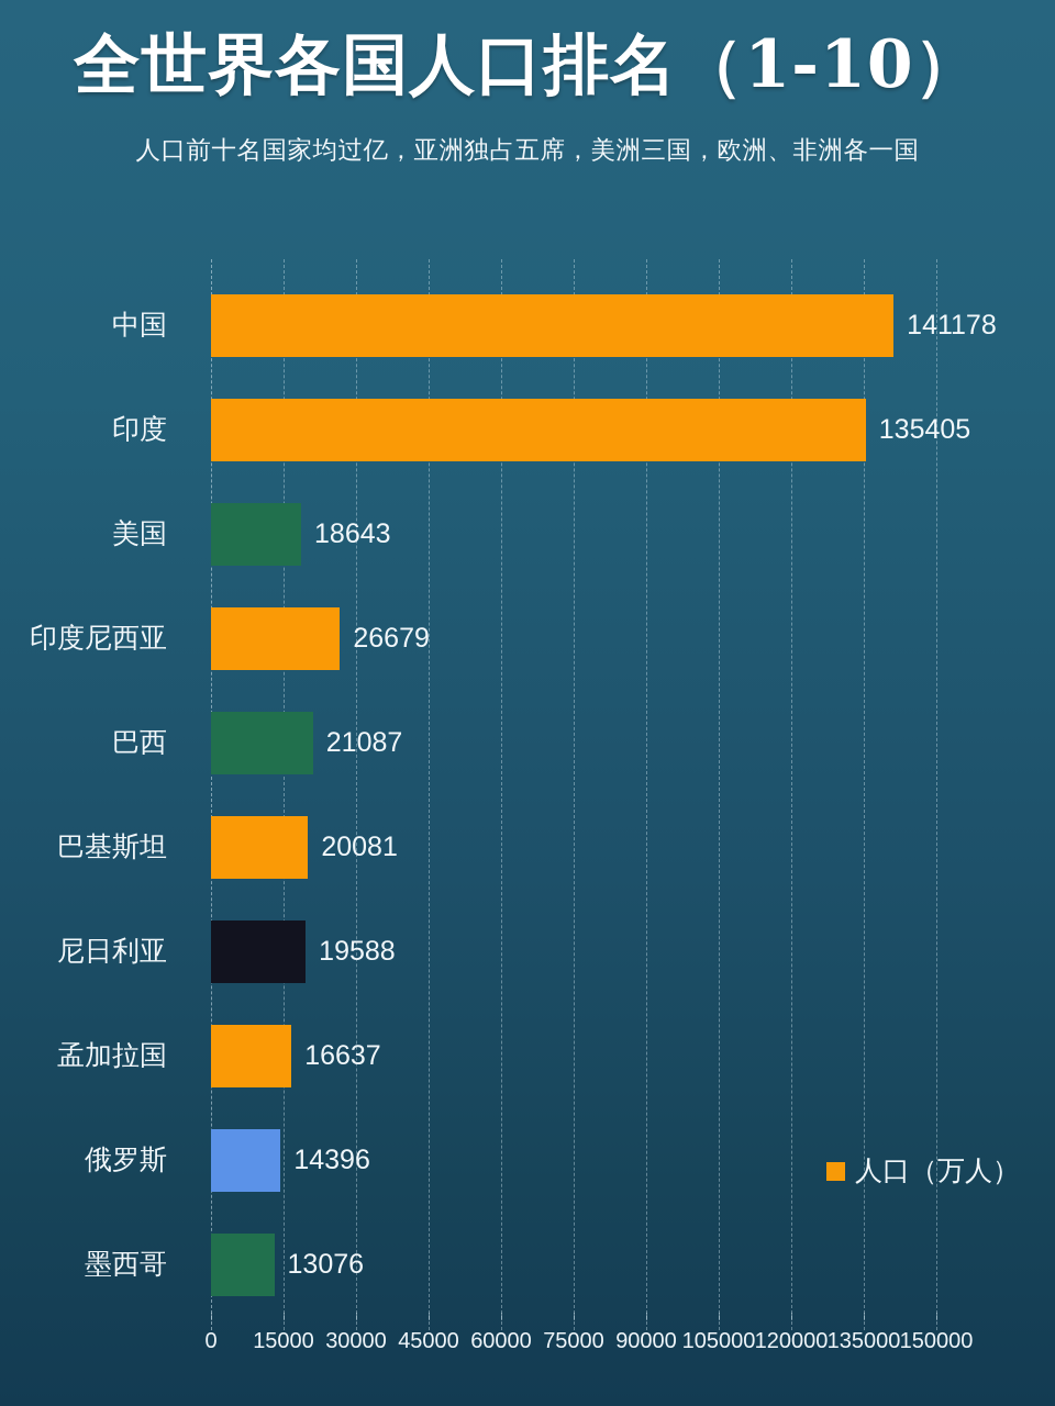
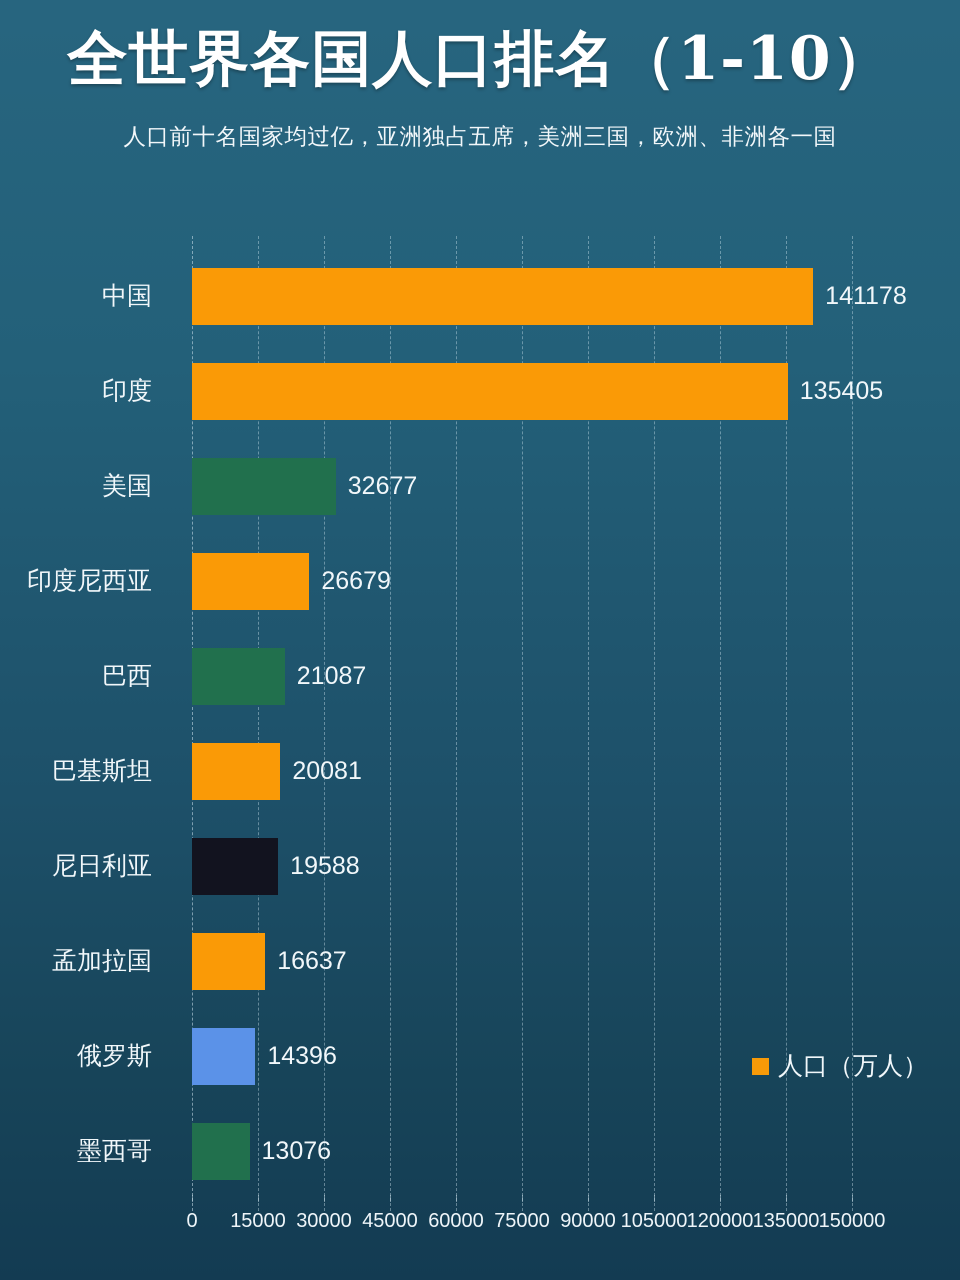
美国: 18643 -> 32677
